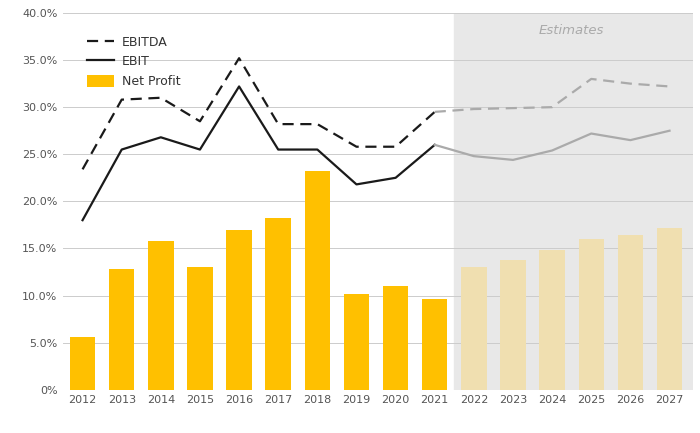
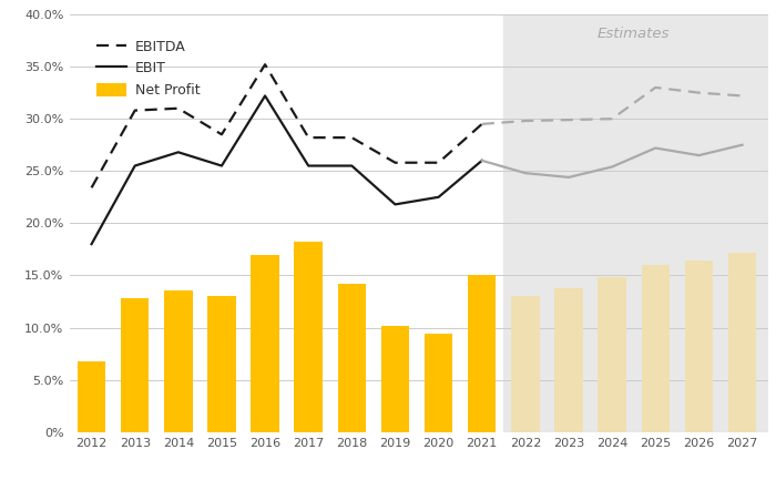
Net Profit/2012: 5.6% -> 6.8%
Net Profit/2014: 15.8% -> 13.6%
Net Profit/2018: 23.2% -> 14.2%
Net Profit/2020: 11.0% -> 9.4%
Net Profit/2021: 9.6% -> 15.0%
